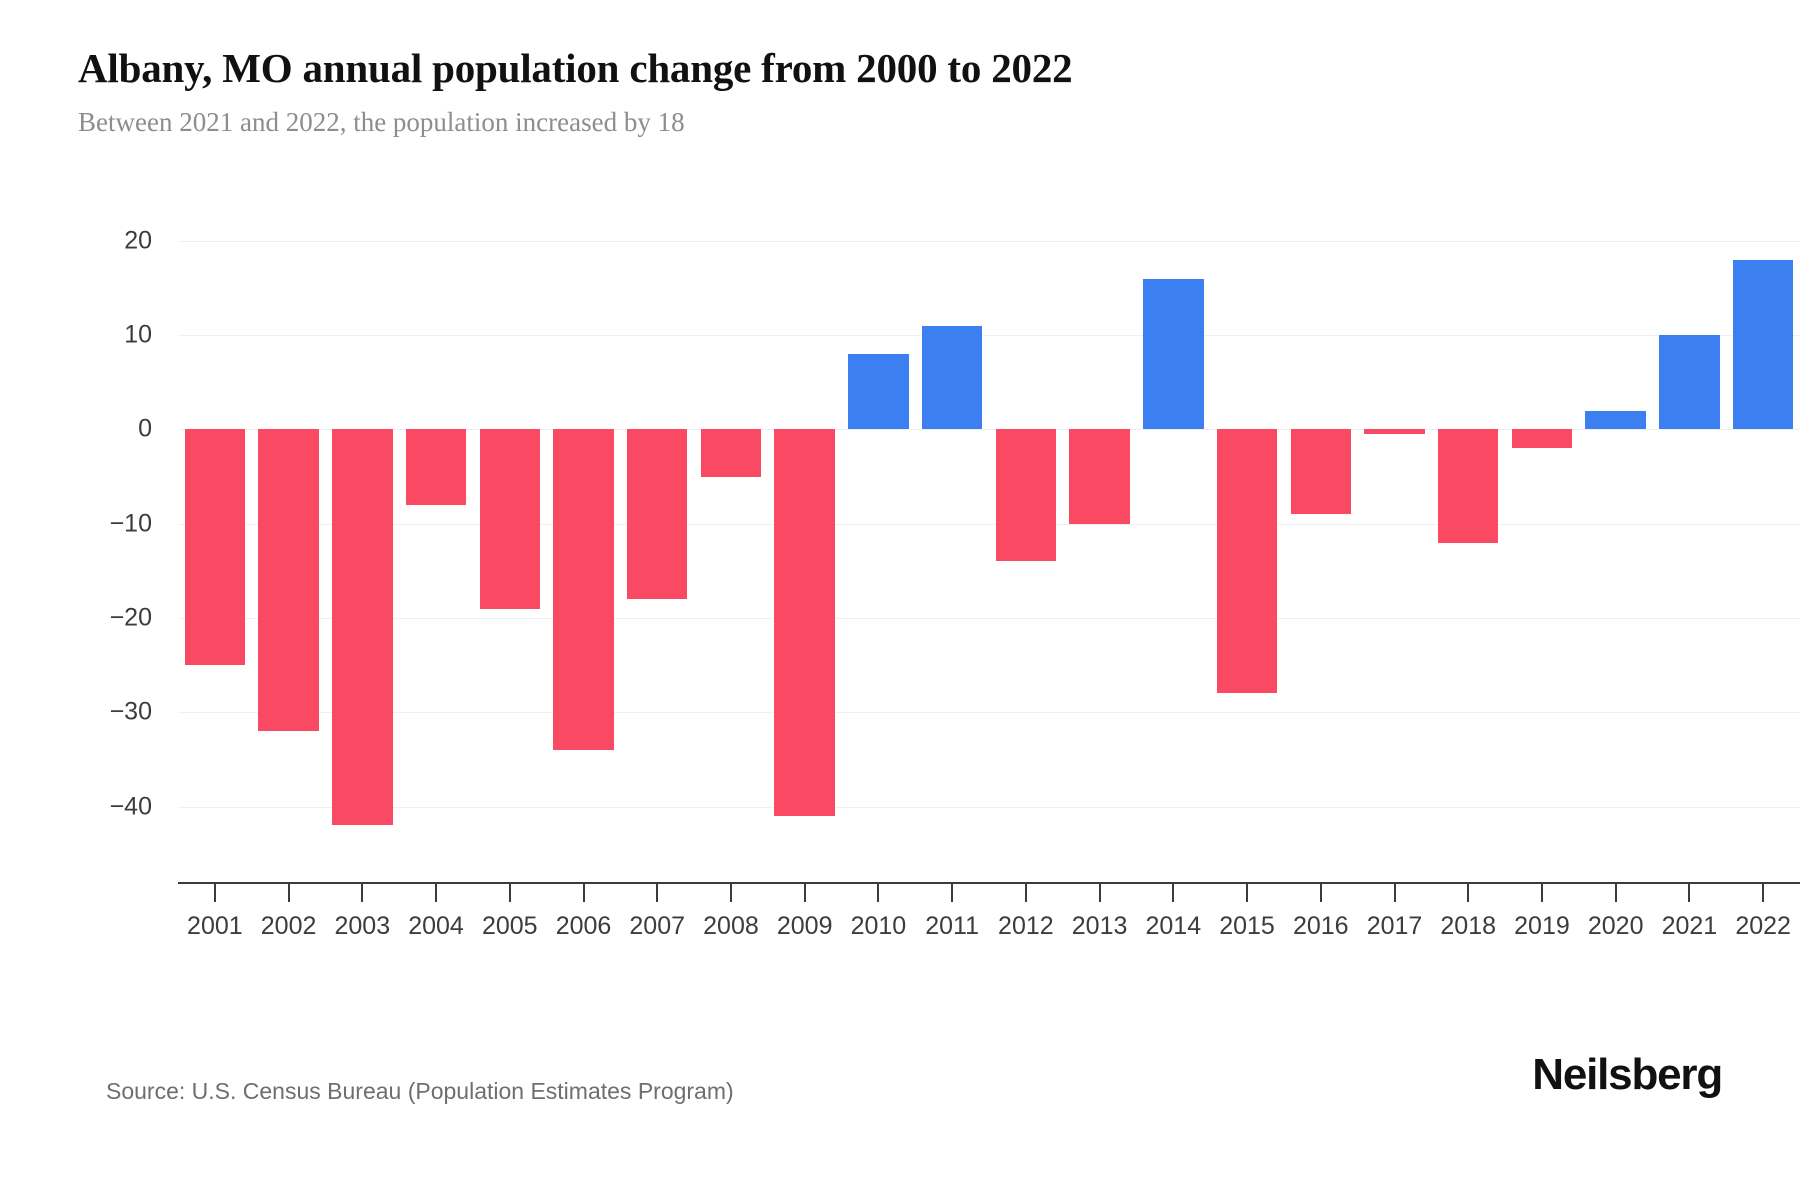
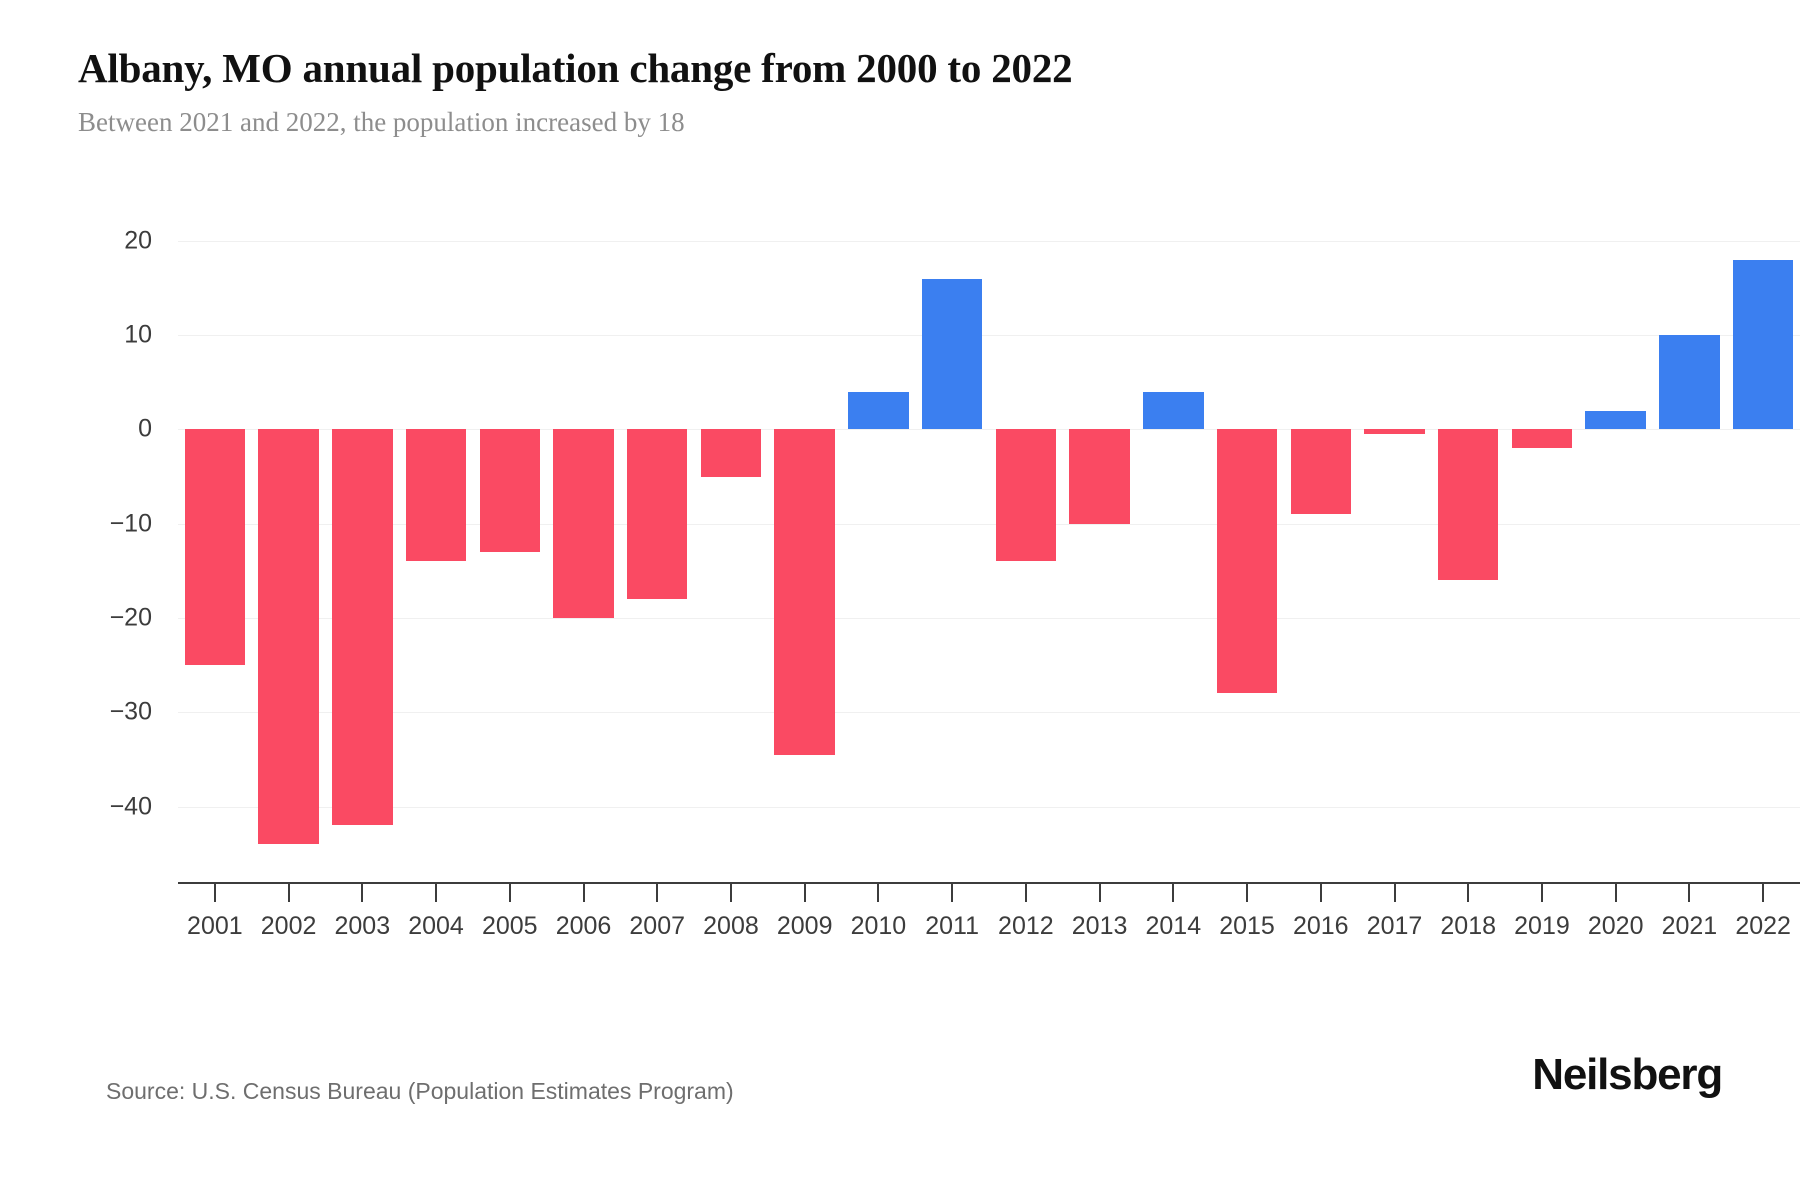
2002: -32 -> -44
2004: -8 -> -14
2005: -19 -> -13
2006: -34 -> -20
2009: -41 -> -34
2010: 8 -> 4
2011: 11 -> 16
2014: 16 -> 4
2018: -12 -> -16
